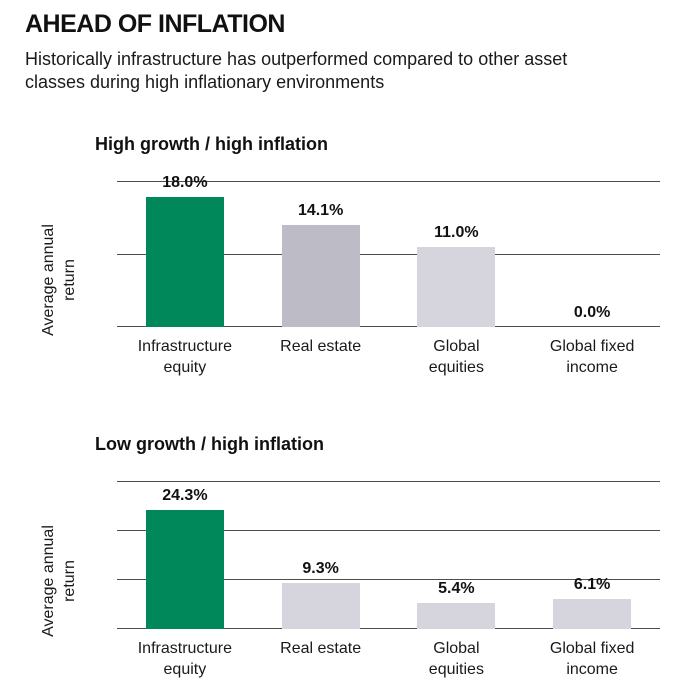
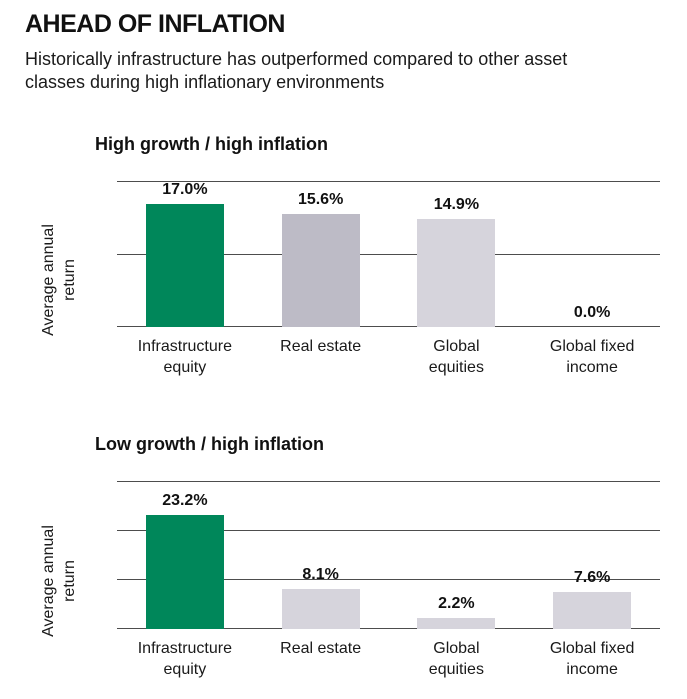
High growth / high inflation/Infrastructure equity: 18.0% -> 17.0%
High growth / high inflation/Real estate: 14.1% -> 15.6%
High growth / high inflation/Global equities: 11.0% -> 14.9%
Low growth / high inflation/Infrastructure equity: 24.3% -> 23.2%
Low growth / high inflation/Real estate: 9.3% -> 8.1%
Low growth / high inflation/Global equities: 5.4% -> 2.2%
Low growth / high inflation/Global fixed income: 6.1% -> 7.6%
